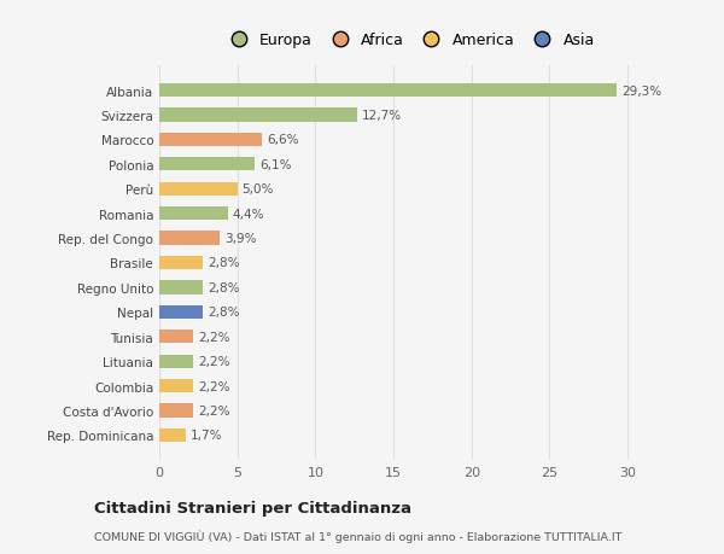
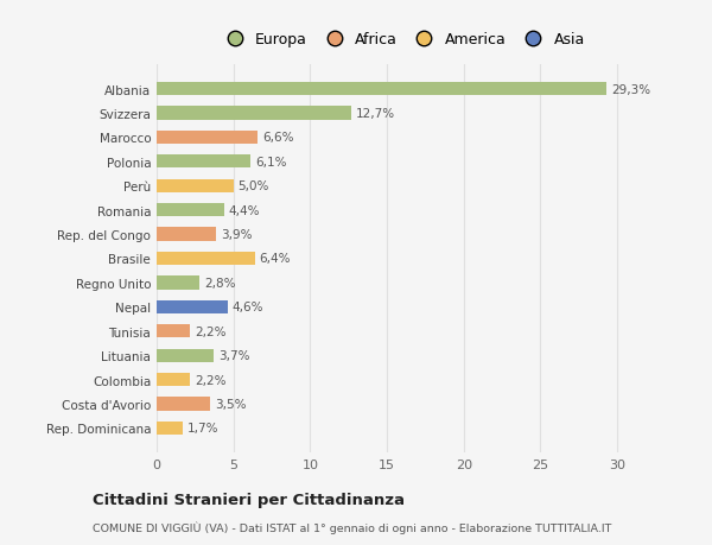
Brasile: 2,8% -> 6,4%
Nepal: 2,8% -> 4,6%
Lituania: 2,2% -> 3,7%
Costa d'Avorio: 2,2% -> 3,5%
